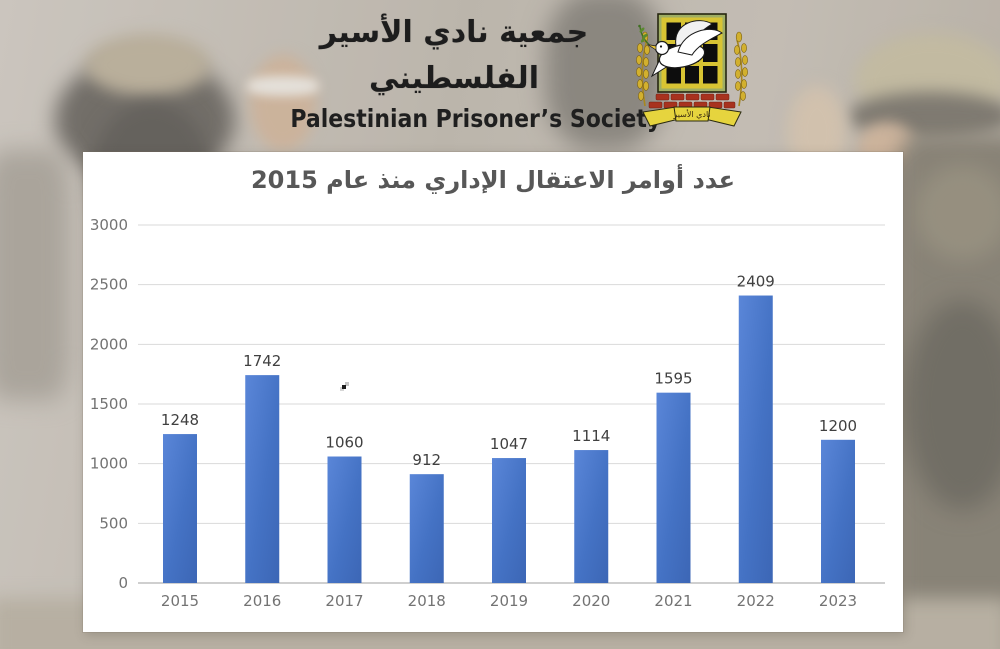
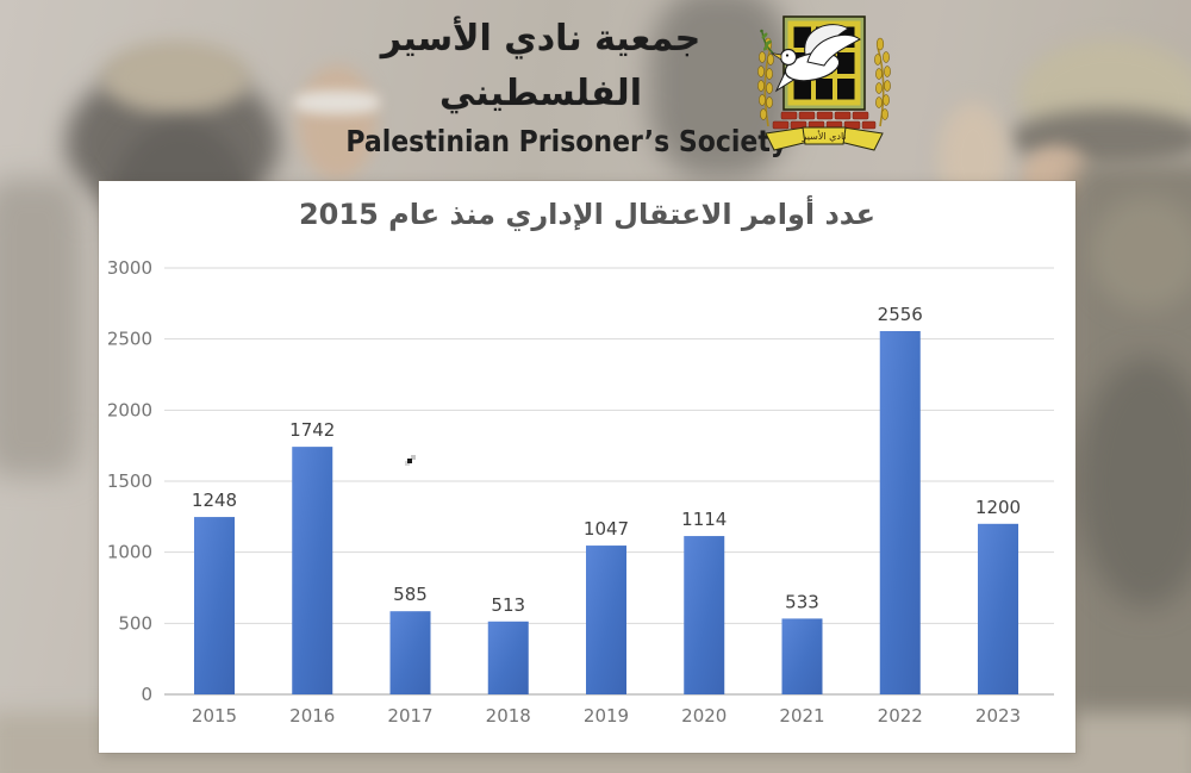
2017: 1060 -> 585
2018: 912 -> 513
2021: 1595 -> 533
2022: 2409 -> 2556
